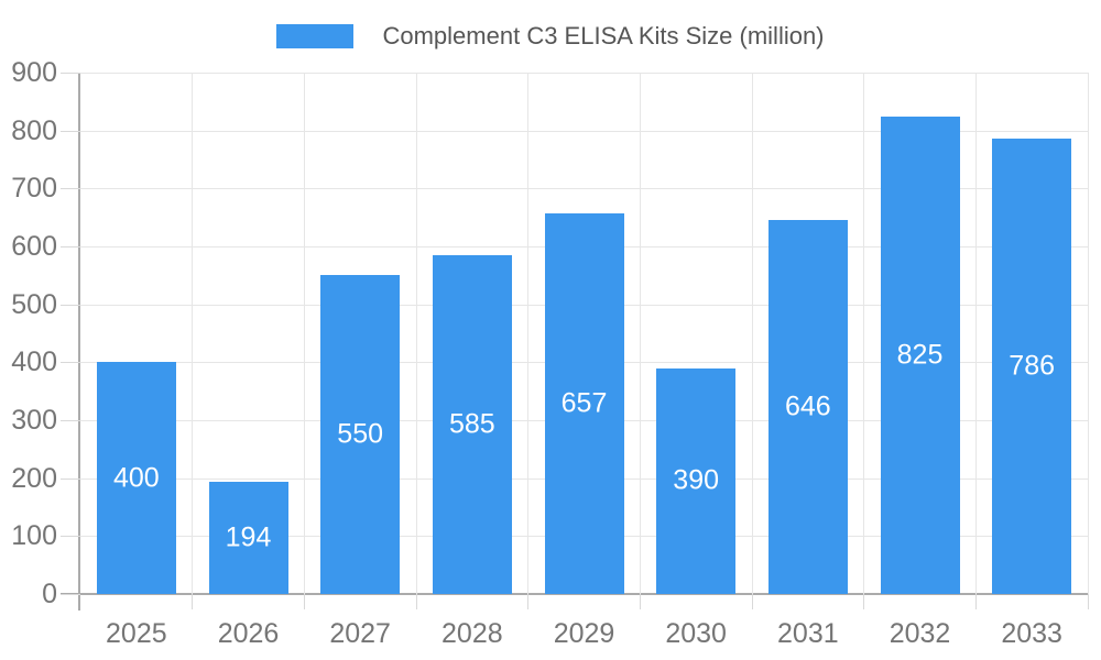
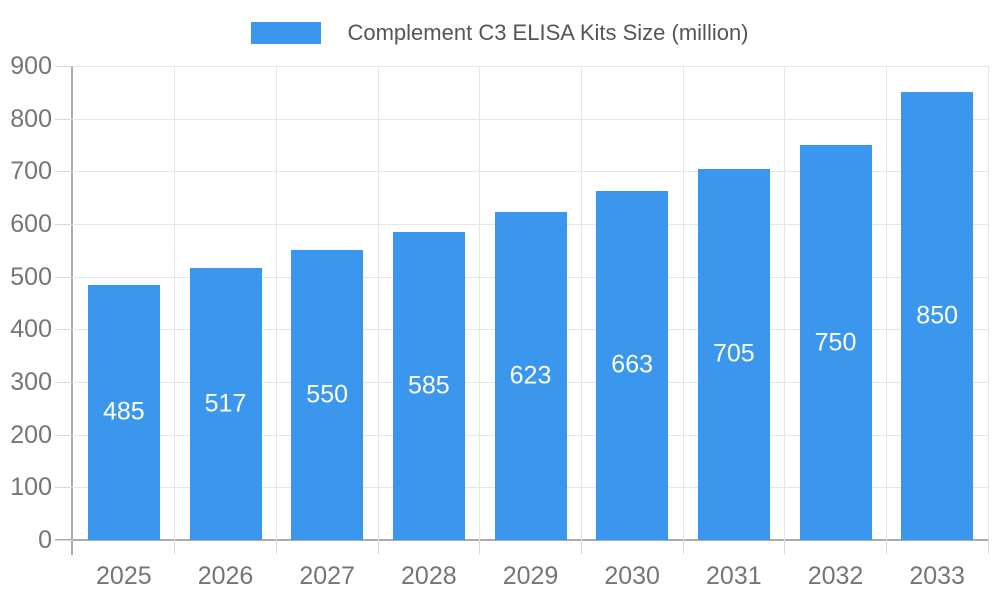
2025: 400 -> 485
2026: 194 -> 517
2029: 657 -> 623
2030: 390 -> 663
2031: 646 -> 705
2032: 825 -> 750
2033: 786 -> 850
